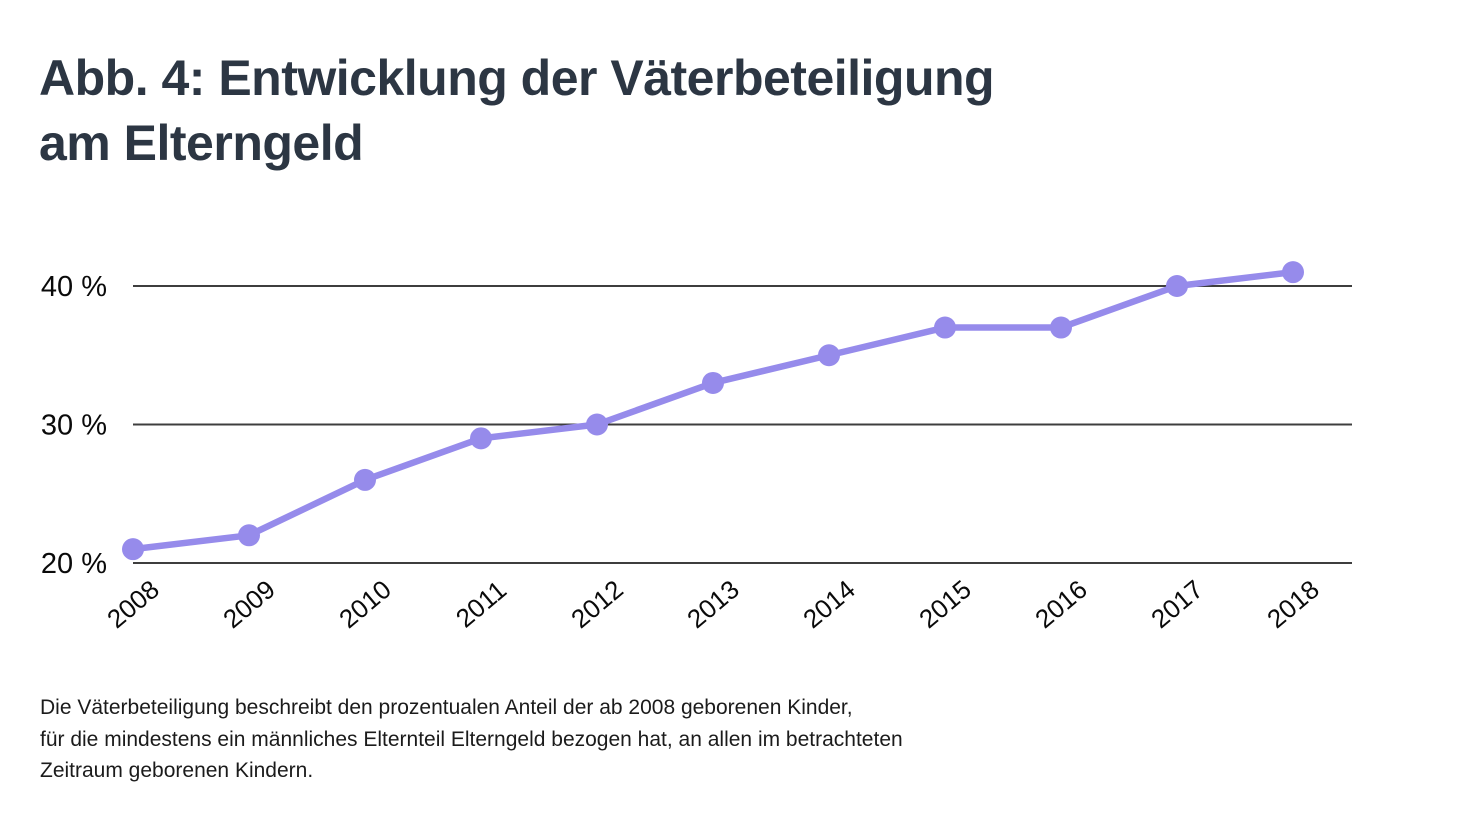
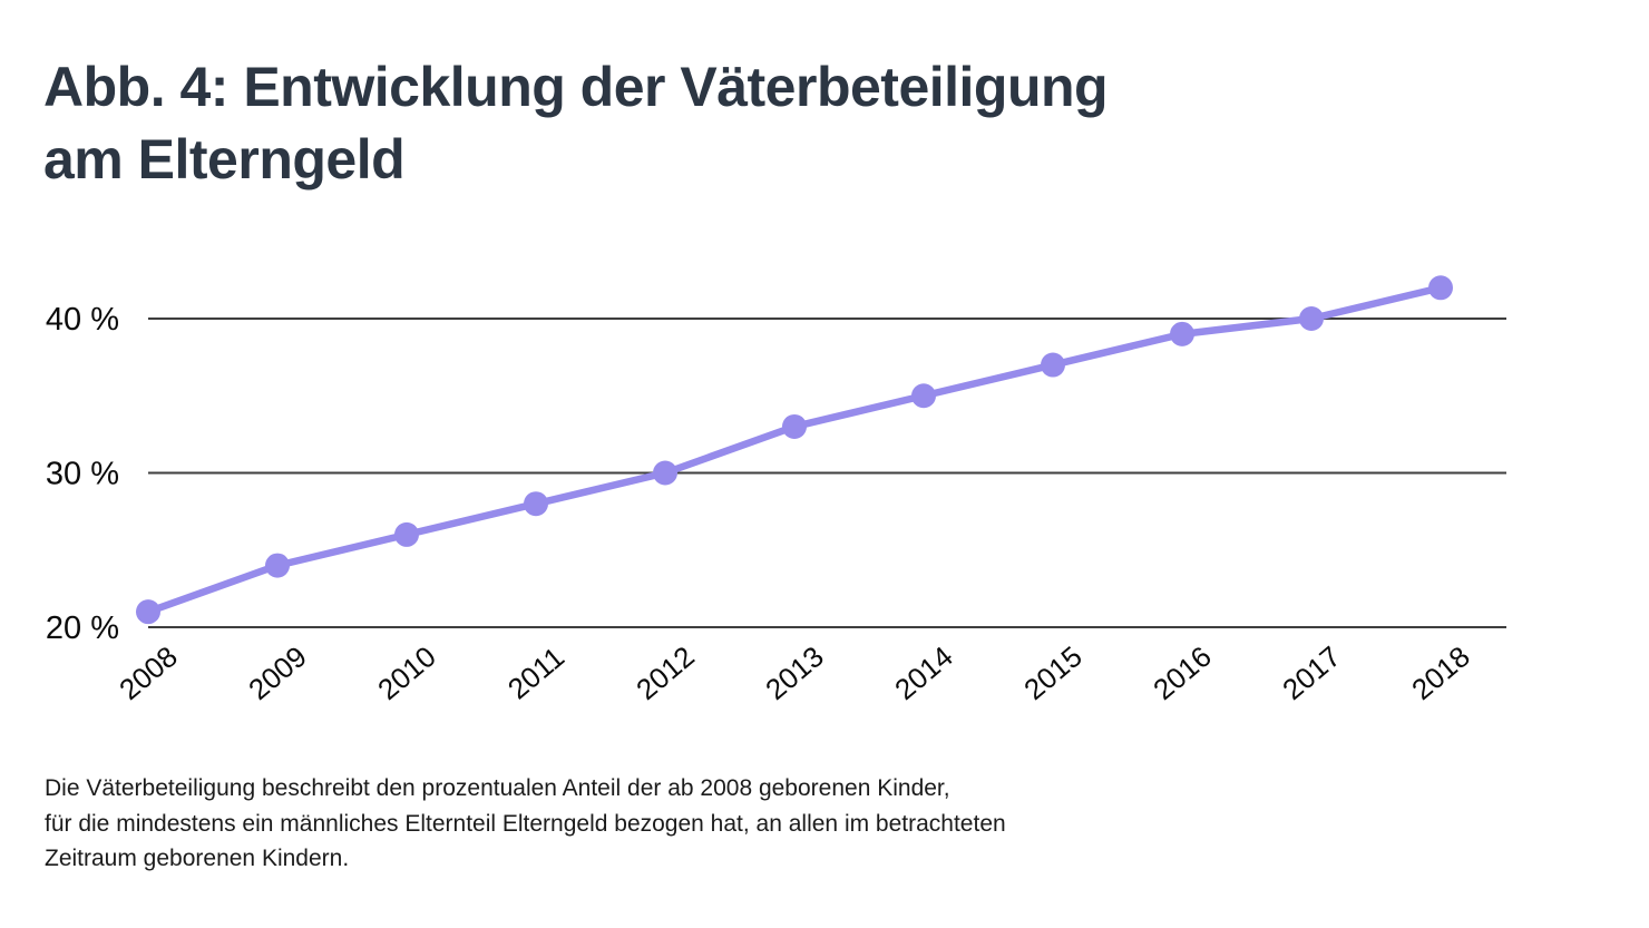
2009: 22% -> 24%
2011: 29% -> 28%
2016: 37% -> 39%
2018: 41% -> 42%
